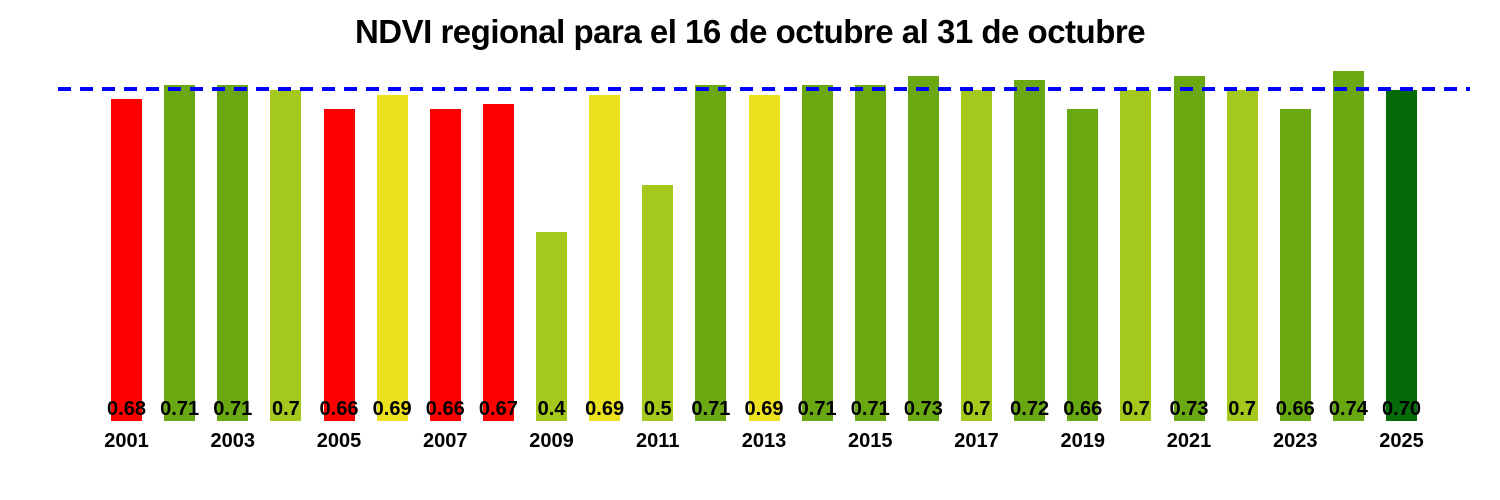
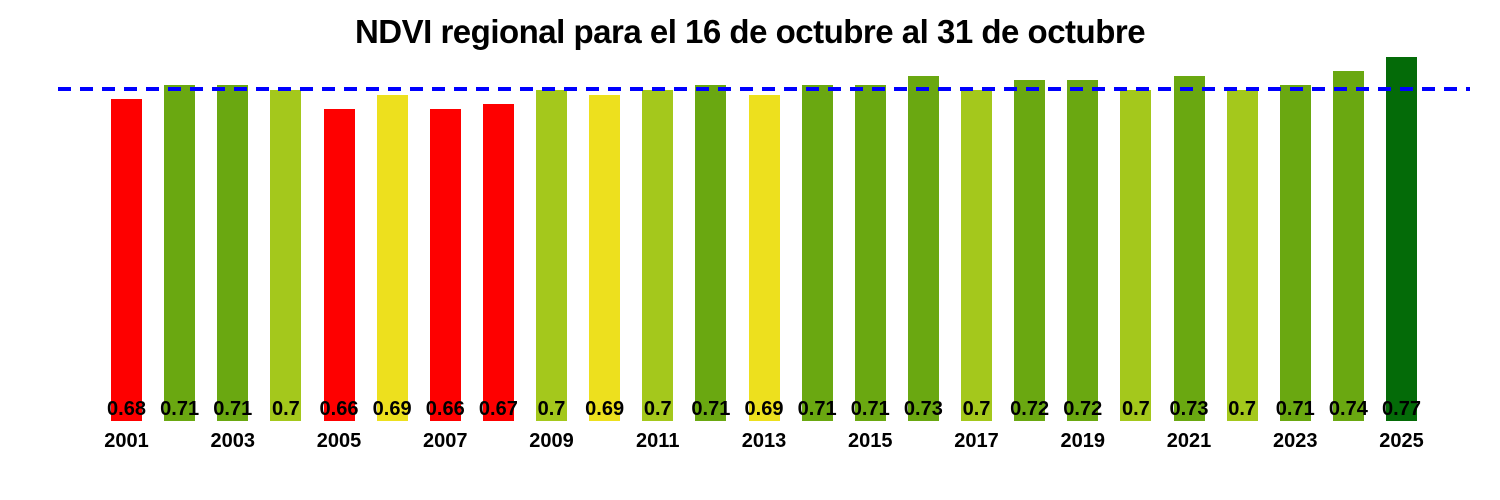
2009: 0.4 -> 0.7
2011: 0.5 -> 0.7
2019: 0.66 -> 0.72
2023: 0.66 -> 0.71
2025: 0.70 -> 0.77
